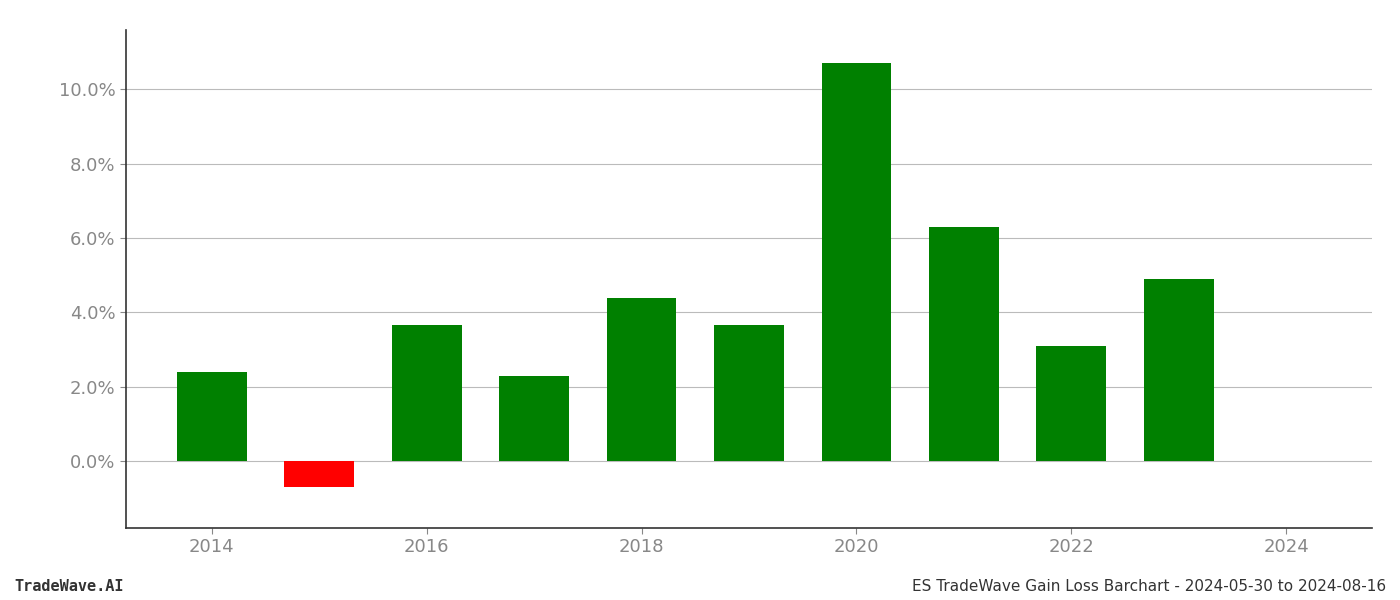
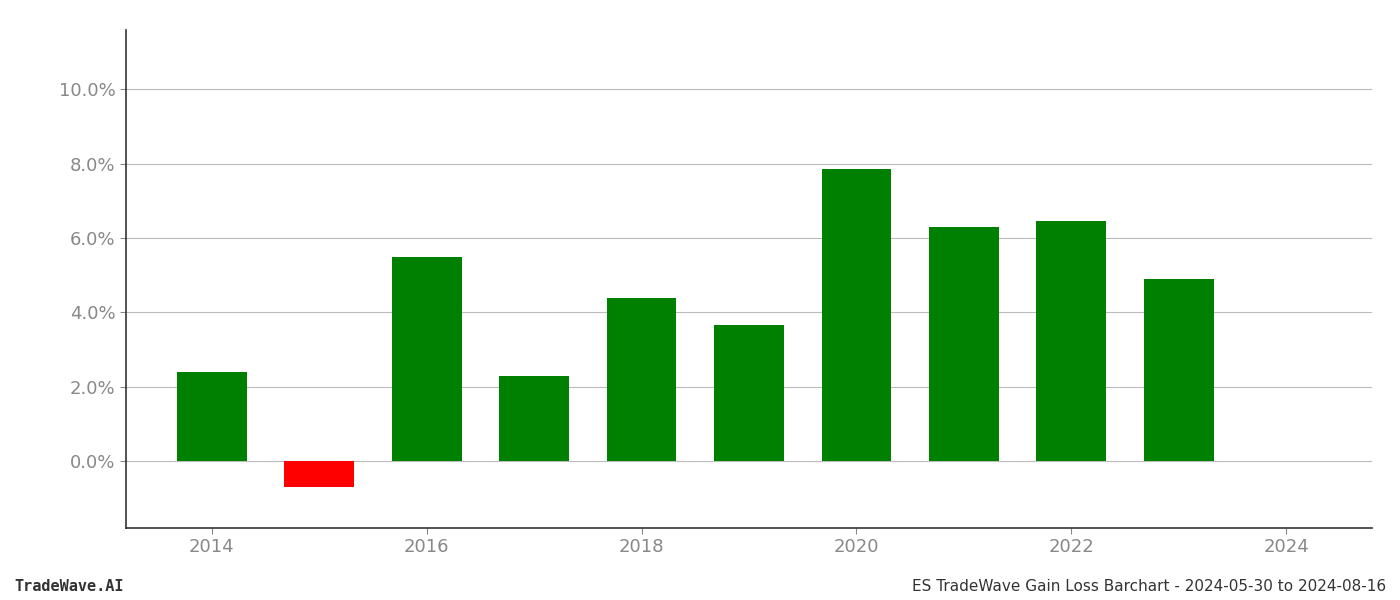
2016: 3.65% -> 5.50%
2020: 10.70% -> 7.85%
2022: 3.10% -> 6.45%
